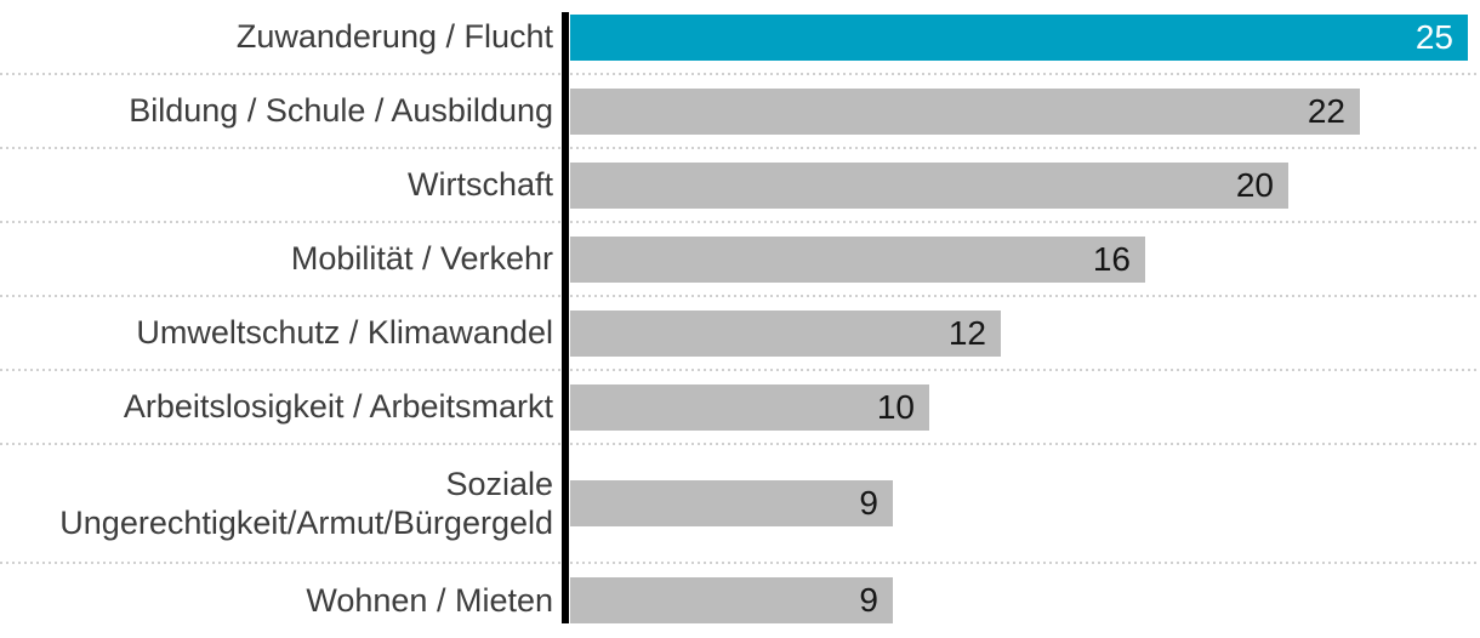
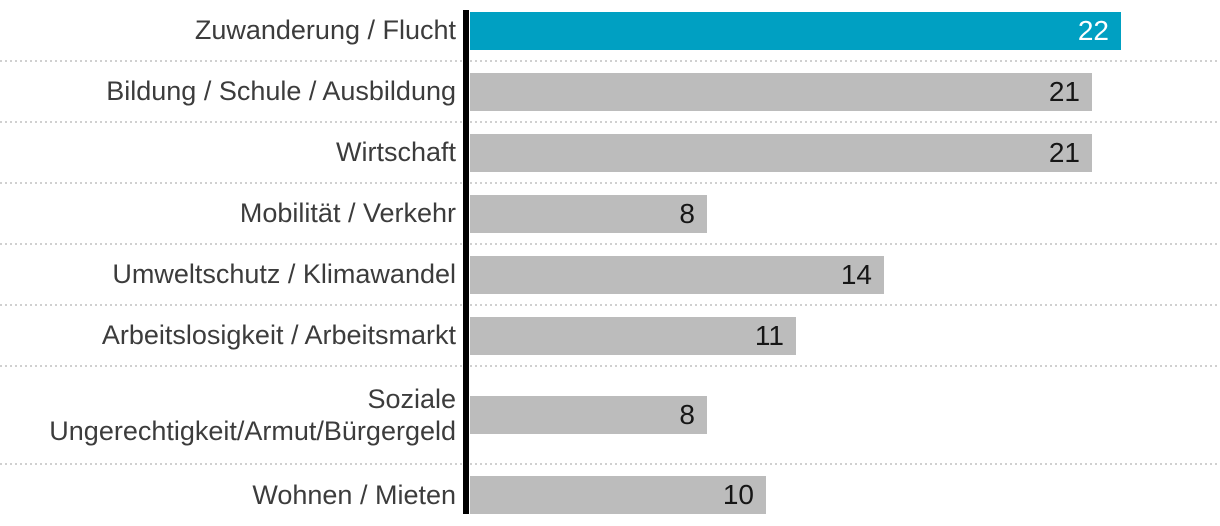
Zuwanderung / Flucht: 25 -> 22
Bildung / Schule / Ausbildung: 22 -> 21
Wirtschaft: 20 -> 21
Mobilität / Verkehr: 16 -> 8
Umweltschutz / Klimawandel: 12 -> 14
Arbeitslosigkeit / Arbeitsmarkt: 10 -> 11
Soziale Ungerechtigkeit/Armut/Bürgergeld: 9 -> 8
Wohnen / Mieten: 9 -> 10
